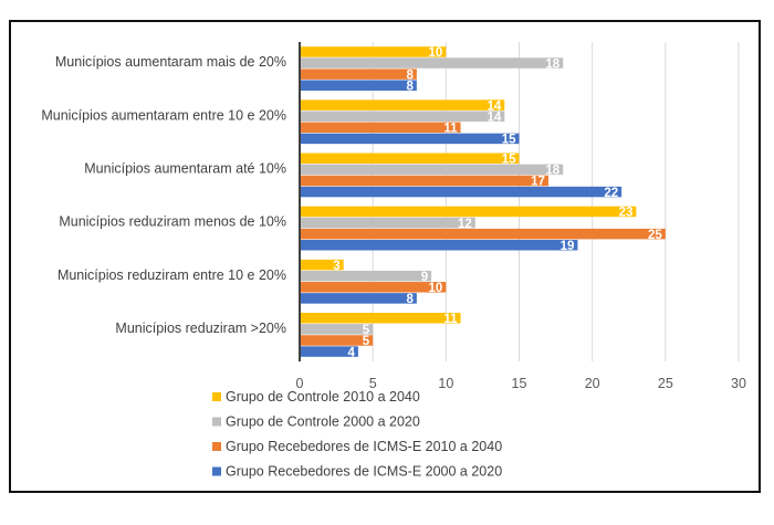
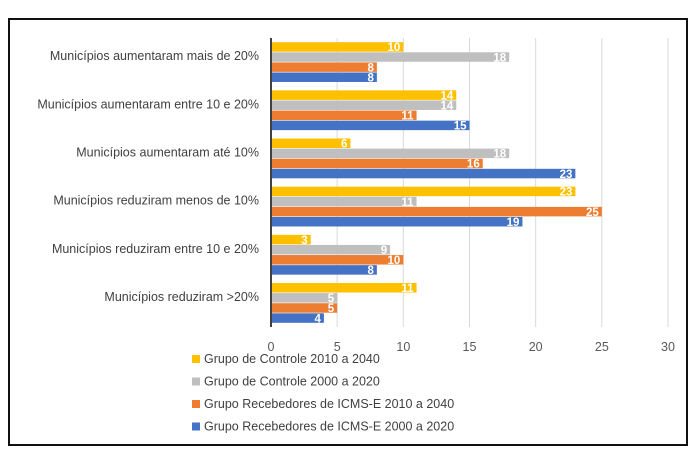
Grupo de Controle 2010 a 2040/Municípios aumentaram até 10%: 15 -> 6
Grupo Recebedores de ICMS-E 2010 a 2040/Municípios aumentaram até 10%: 17 -> 16
Grupo Recebedores de ICMS-E 2000 a 2020/Municípios aumentaram até 10%: 22 -> 23
Grupo de Controle 2000 a 2020/Municípios reduziram menos de 10%: 12 -> 11
